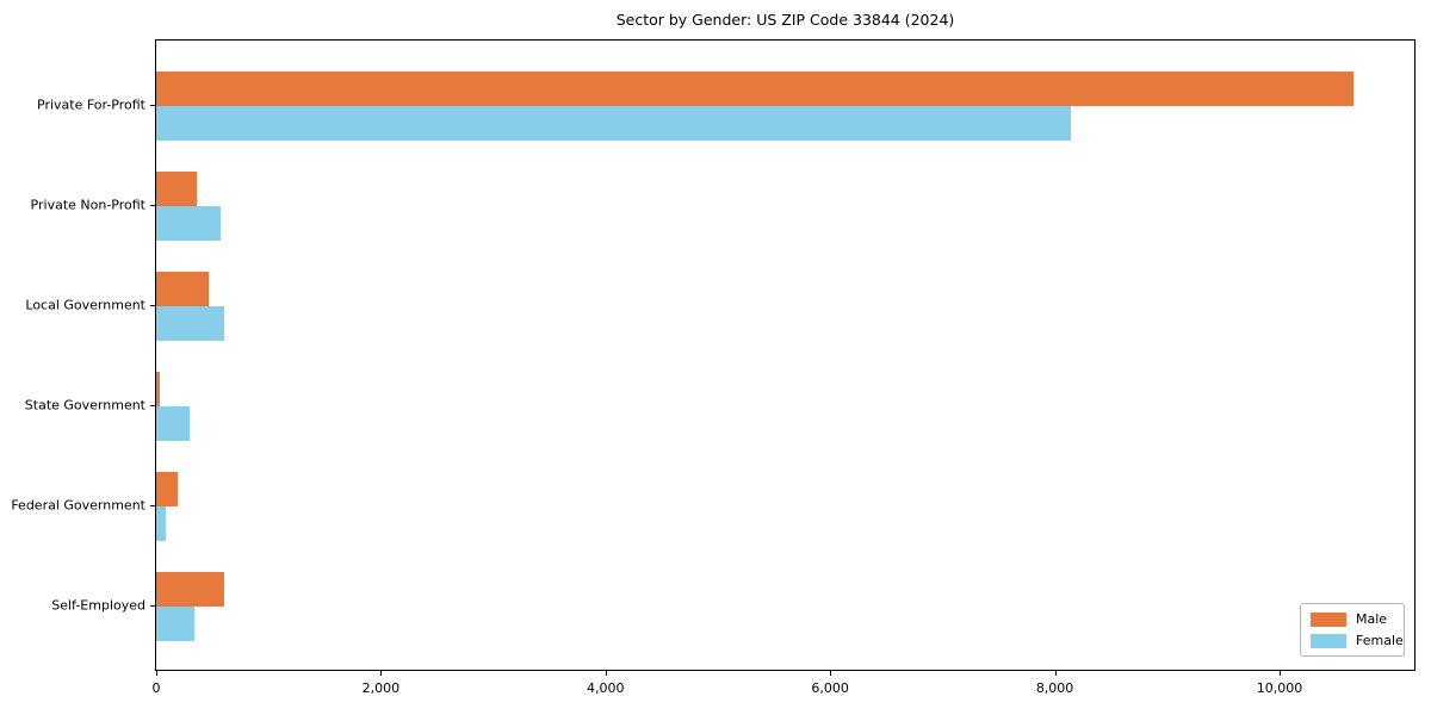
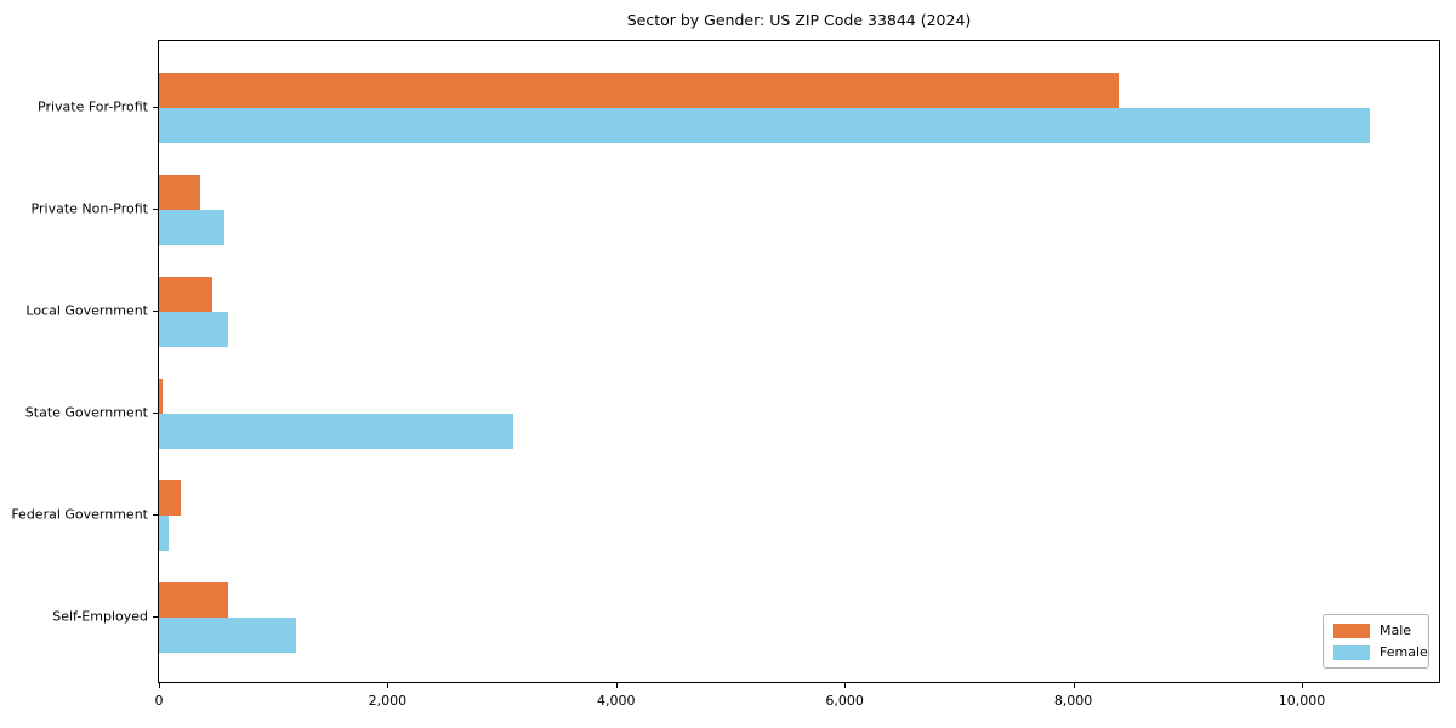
Male/Private For-Profit: 10700 -> 8400
Female/Private For-Profit: 8100 -> 10600
Female/State Government: 300 -> 3100
Female/Self-Employed: 300 -> 1200
